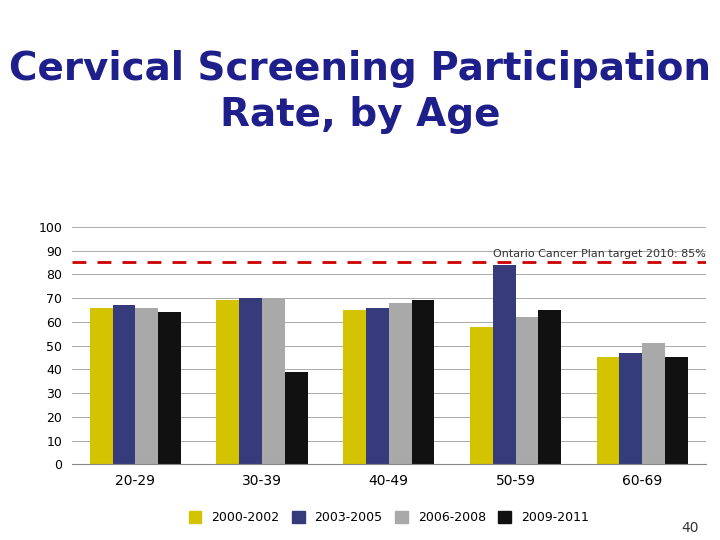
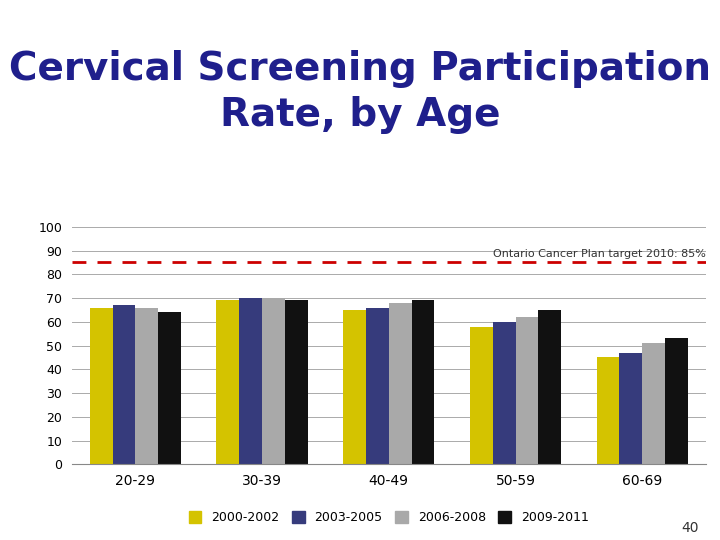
2009-2011/30-39: 39 -> 69
2003-2005/50-59: 84 -> 60
2009-2011/60-69: 45 -> 53
